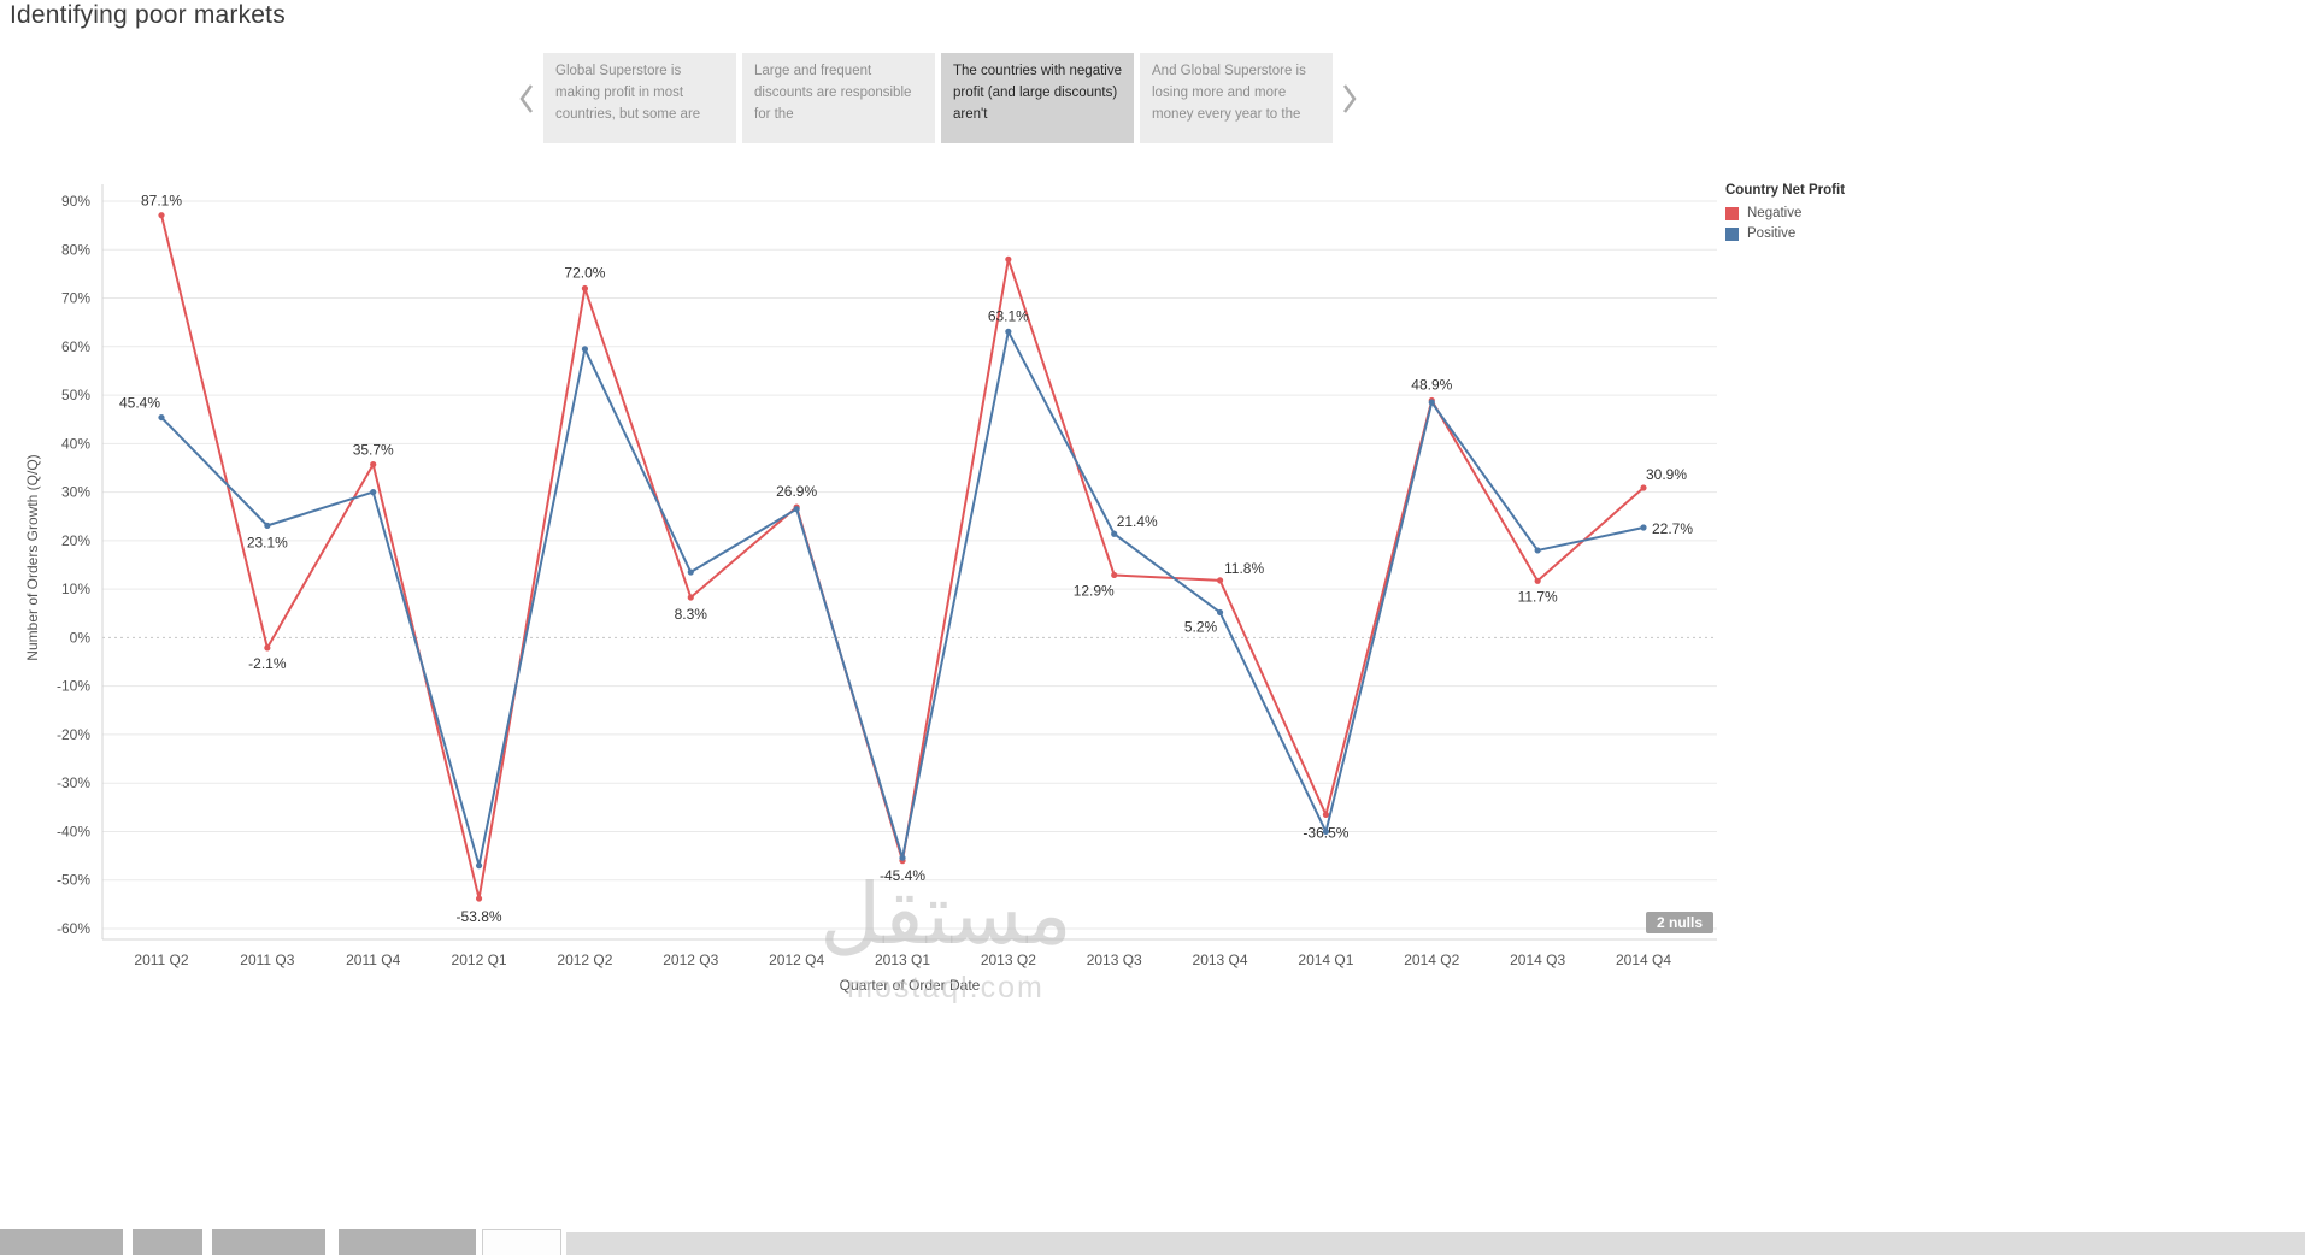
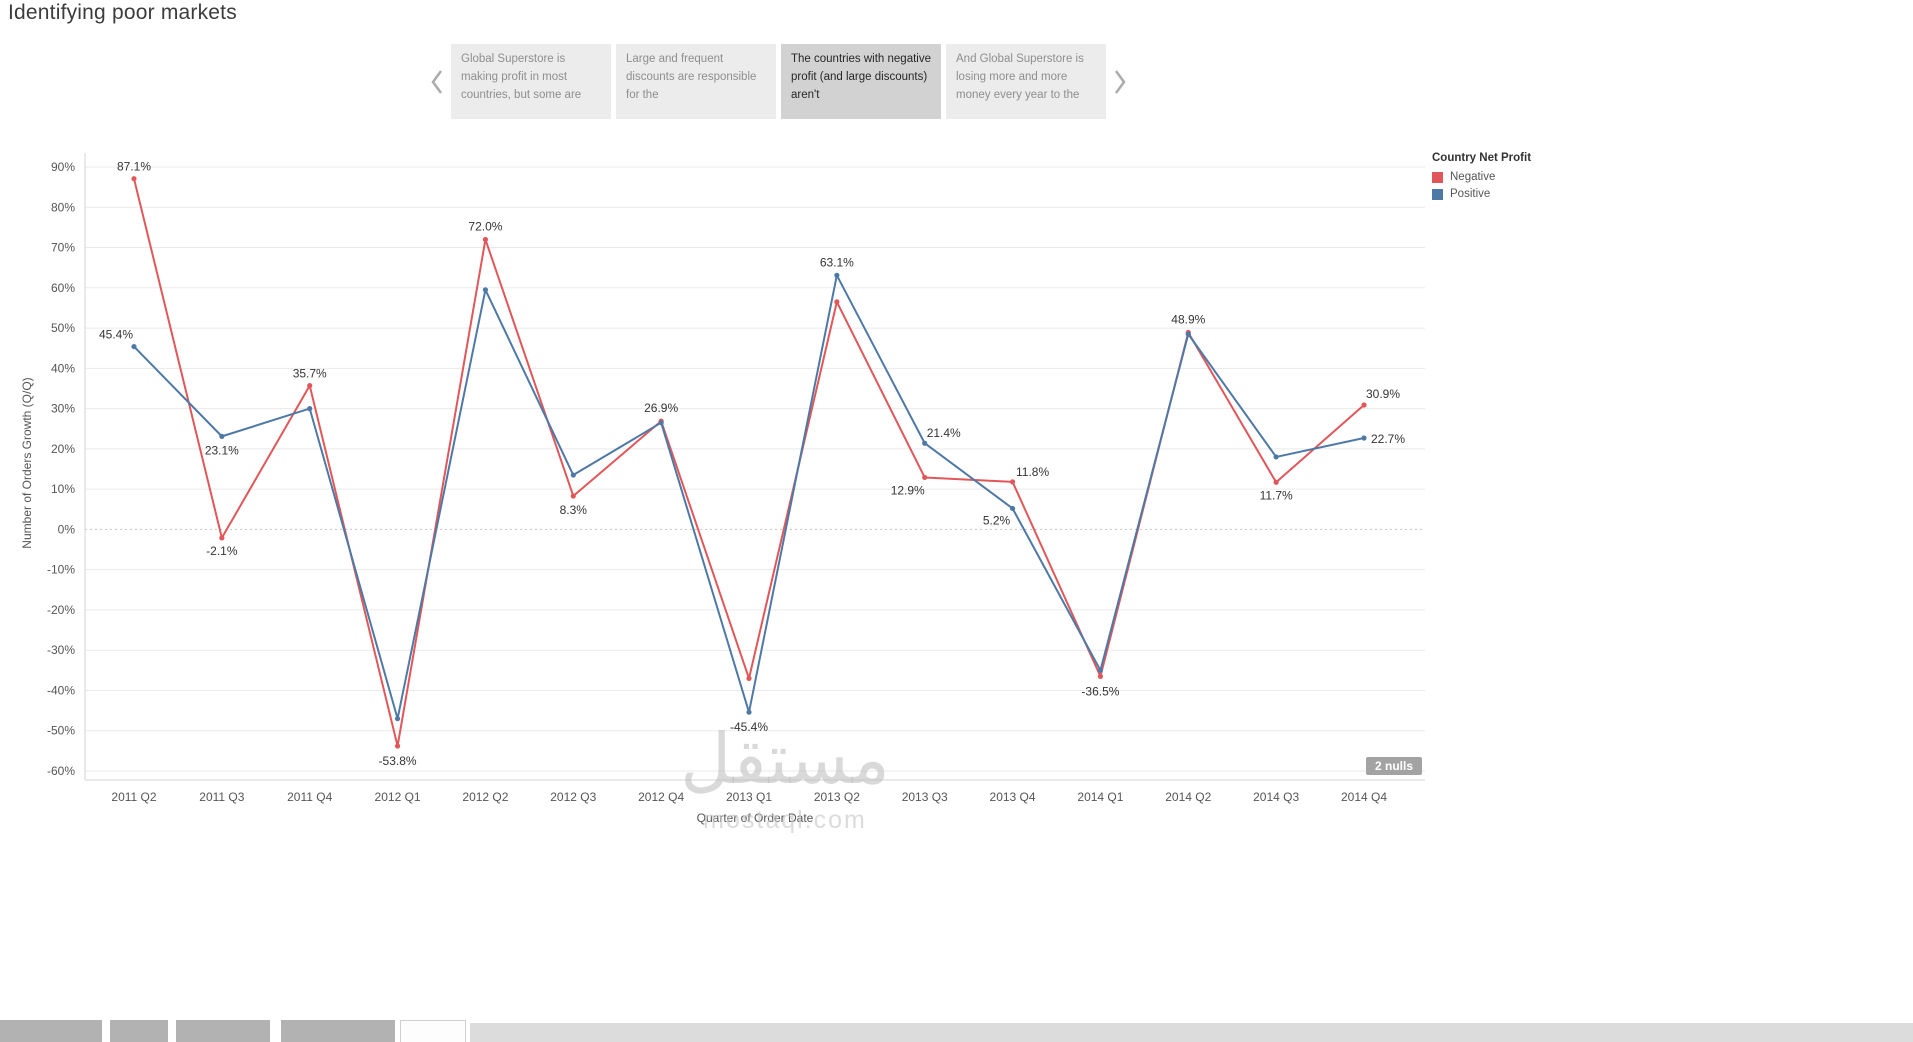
Negative/2013 Q1: -46% -> -37%
Negative/2013 Q2: 78% -> 56%
Positive/2014 Q1: -40% -> -35%
